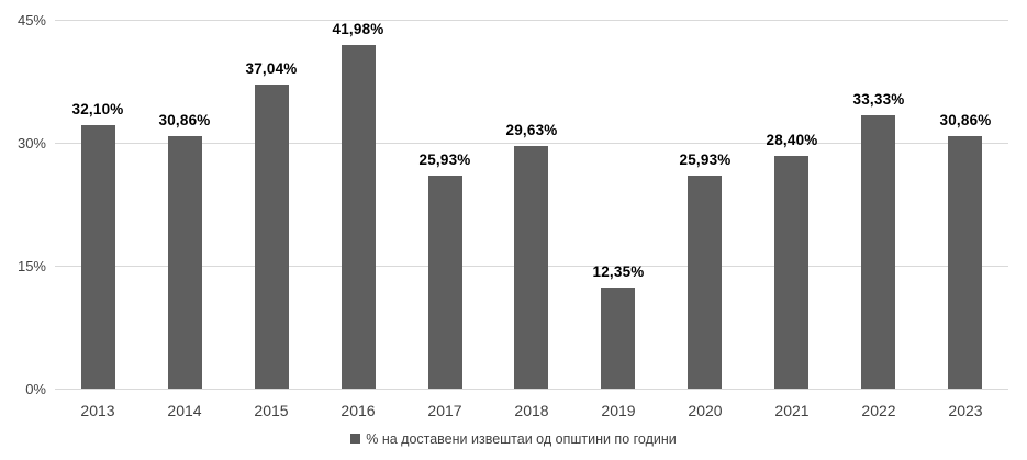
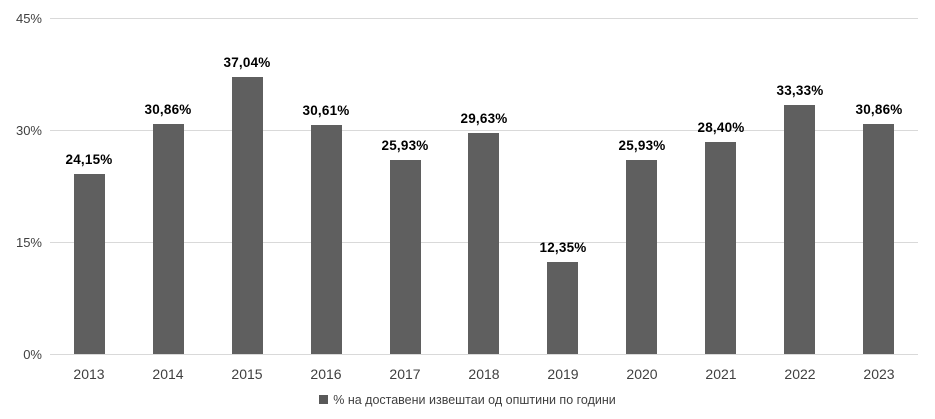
2013: 32,10% -> 24,15%
2016: 41,98% -> 30,61%
